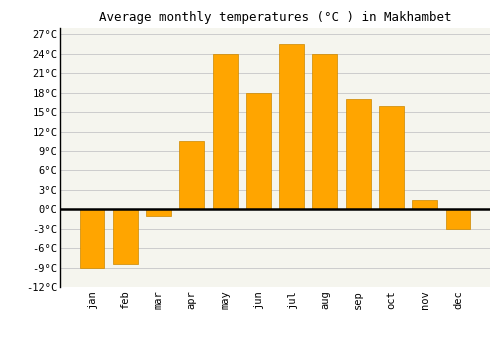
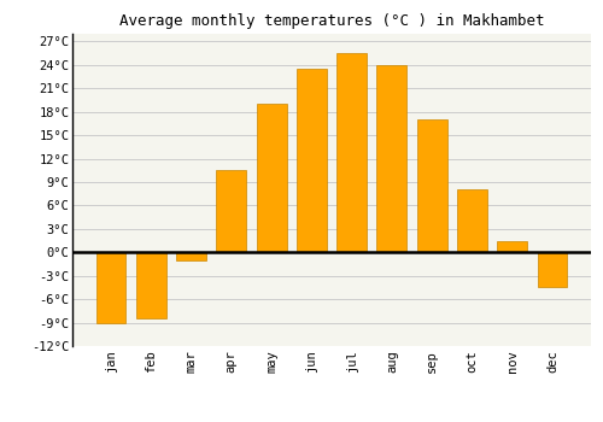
may: 24.0°C -> 19.0°C
jun: 18.0°C -> 23.5°C
oct: 16.0°C -> 8.0°C
dec: -3.0°C -> -4.5°C
